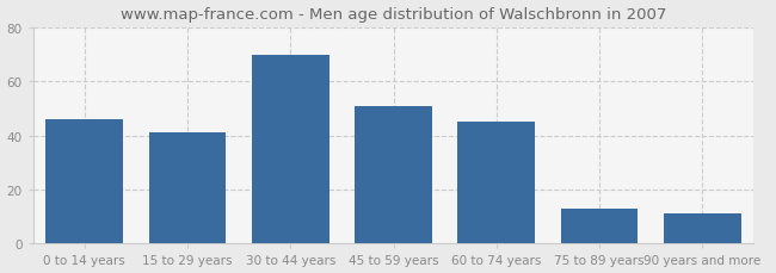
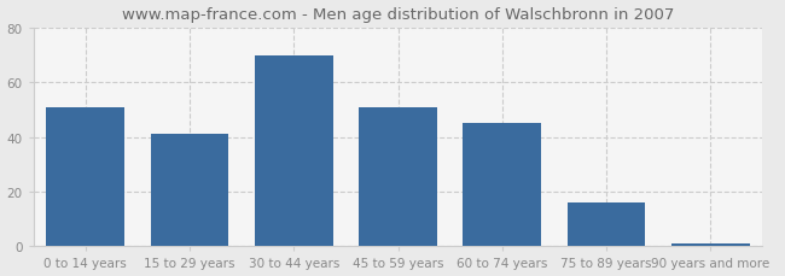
0 to 14 years: 46 -> 51
75 to 89 years: 13 -> 16
90 years and more: 11 -> 1
